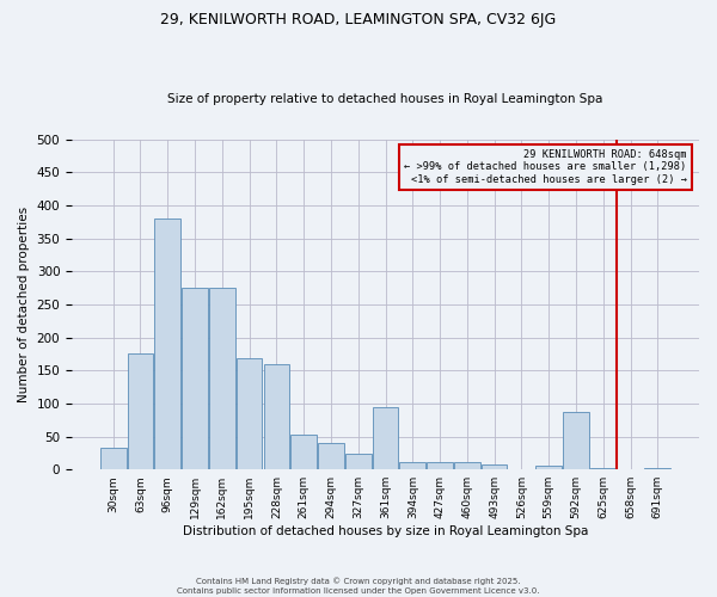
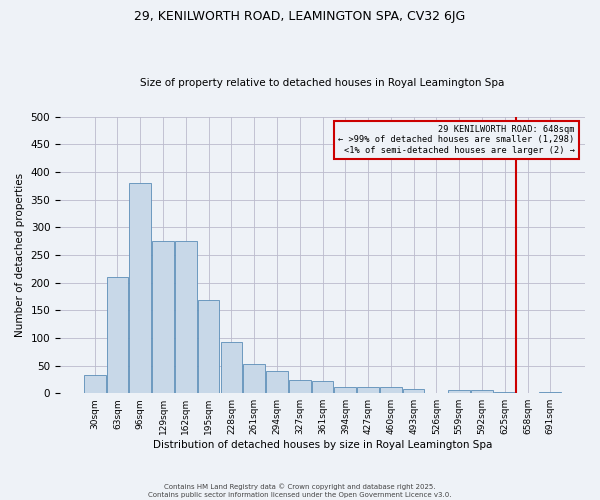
63sqm: 176 -> 210
228sqm: 160 -> 93
361sqm: 94 -> 22
592sqm: 88 -> 5
